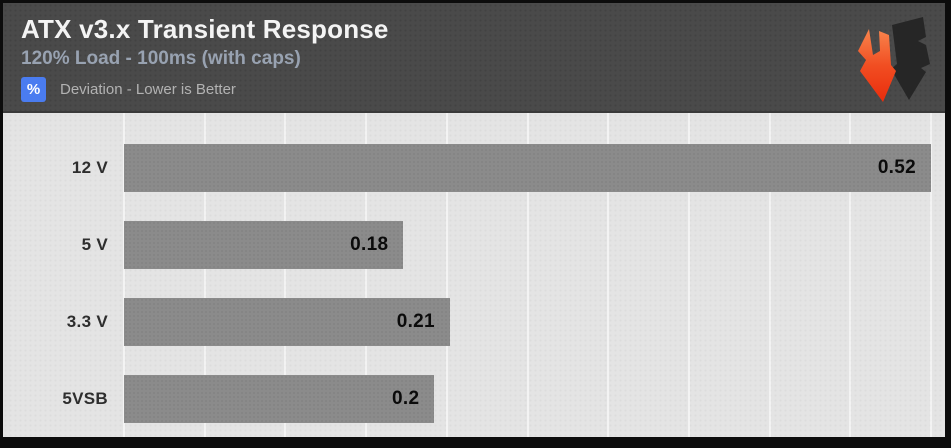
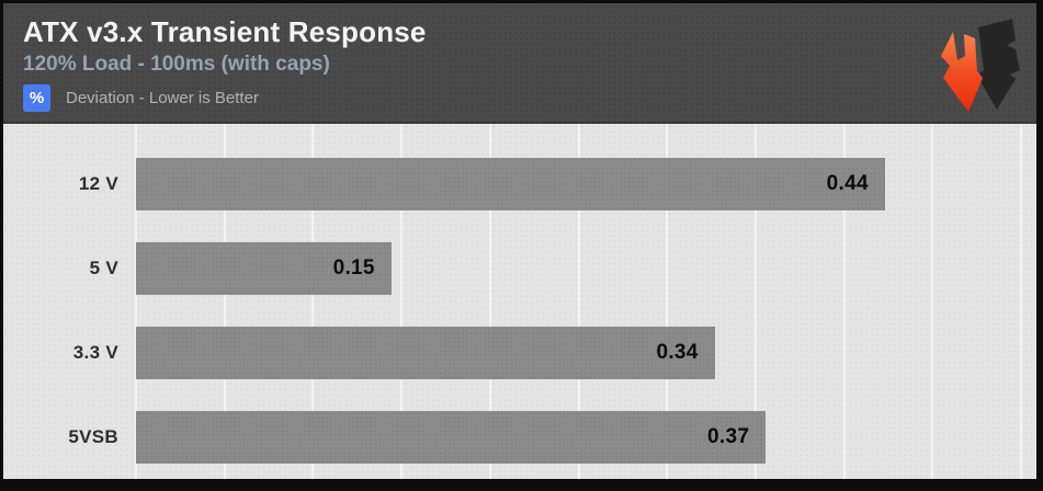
12 V: 0.52 -> 0.44
5 V: 0.18 -> 0.15
3.3 V: 0.21 -> 0.34
5VSB: 0.2 -> 0.37
